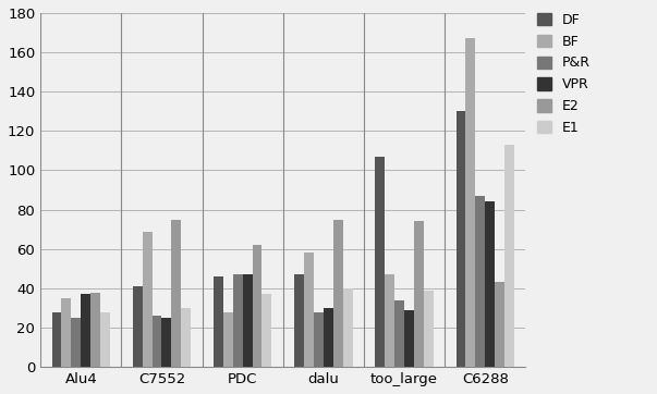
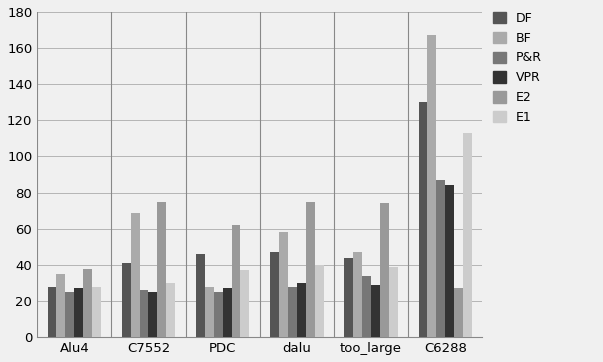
VPR/Alu4: 37 -> 27
P&R/PDC: 47 -> 25
VPR/PDC: 47 -> 27
DF/too_large: 107 -> 44
E2/C6288: 43 -> 27
